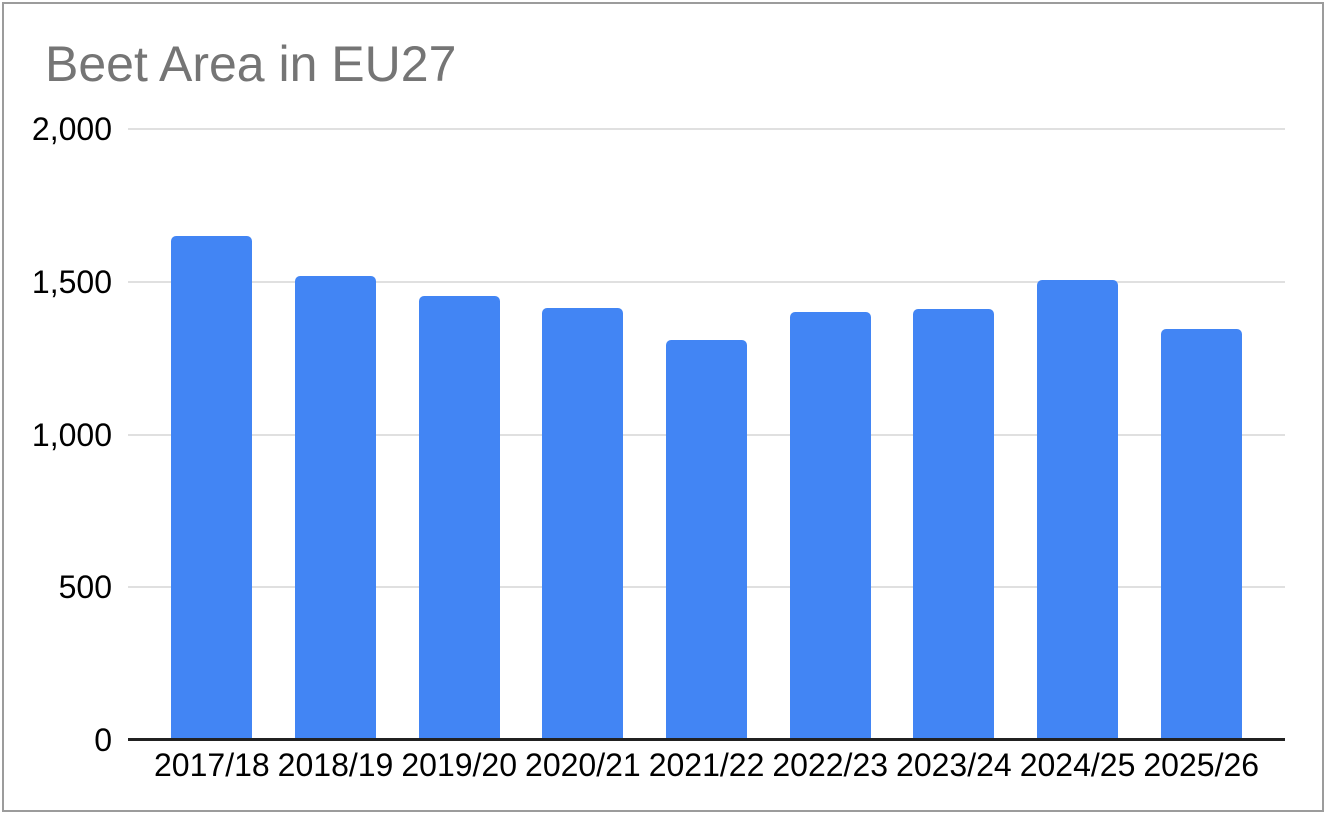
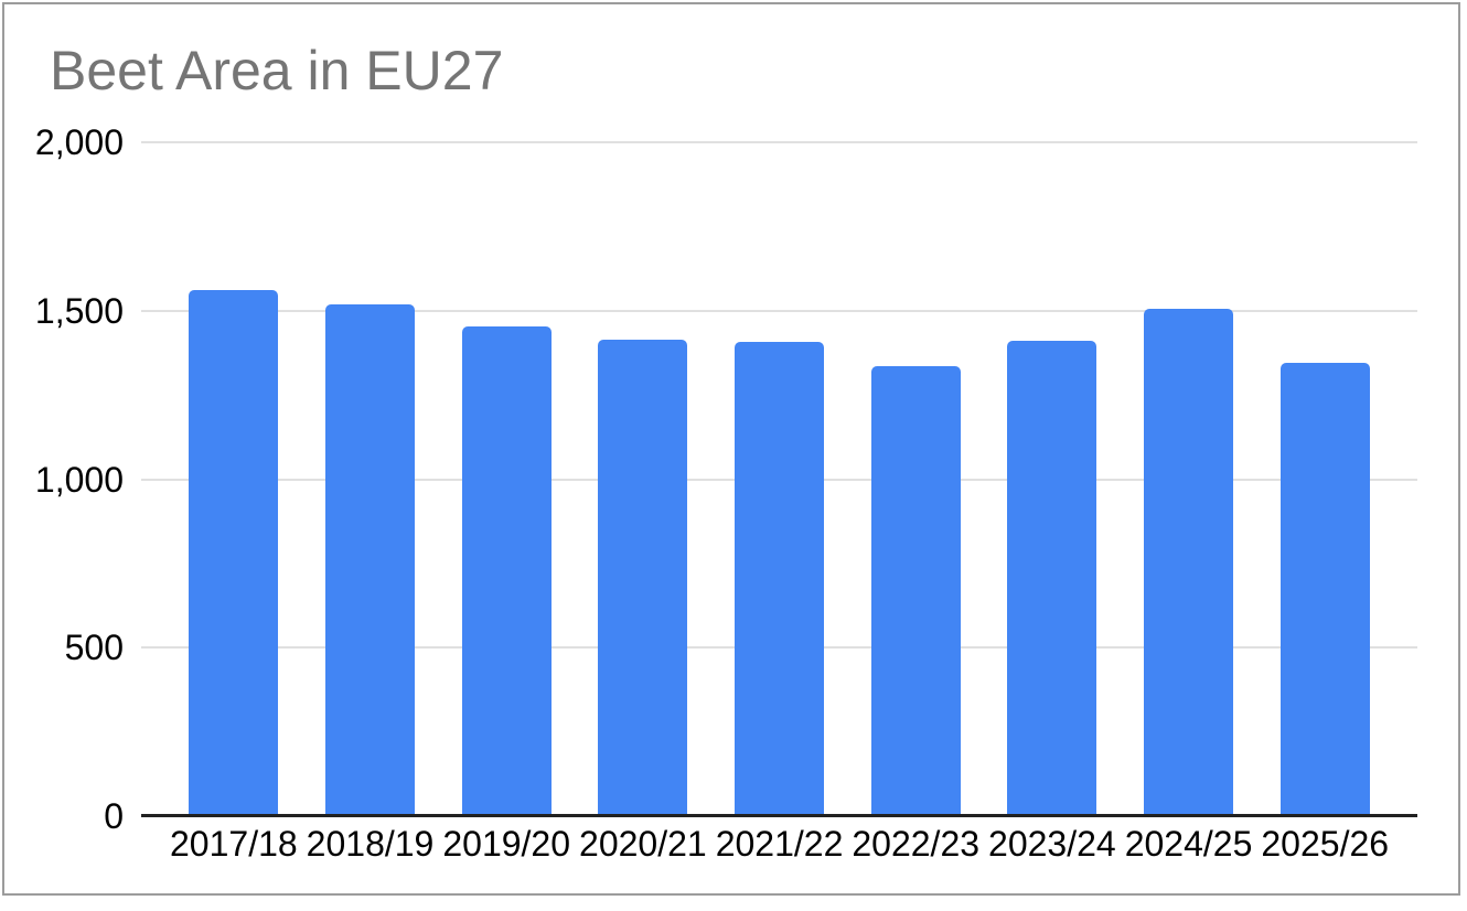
2017/18: 1650 -> 1560
2021/22: 1310 -> 1410
2022/23: 1400 -> 1340
